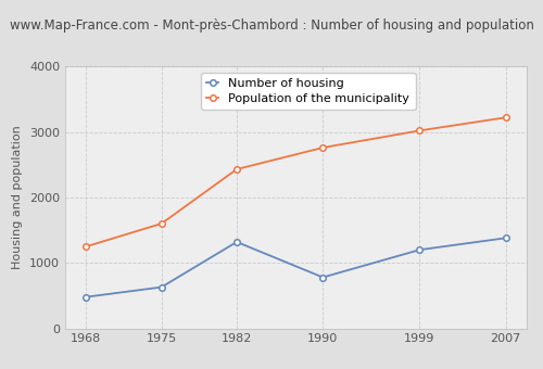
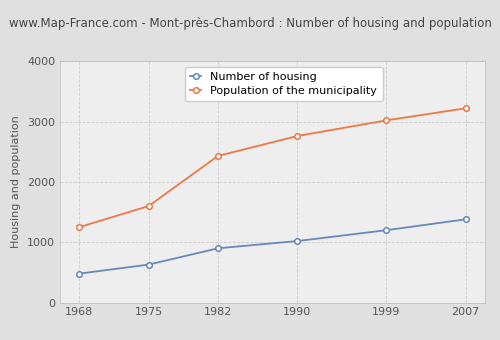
Number of housing/1982: 1320 -> 900
Number of housing/1990: 780 -> 1020
